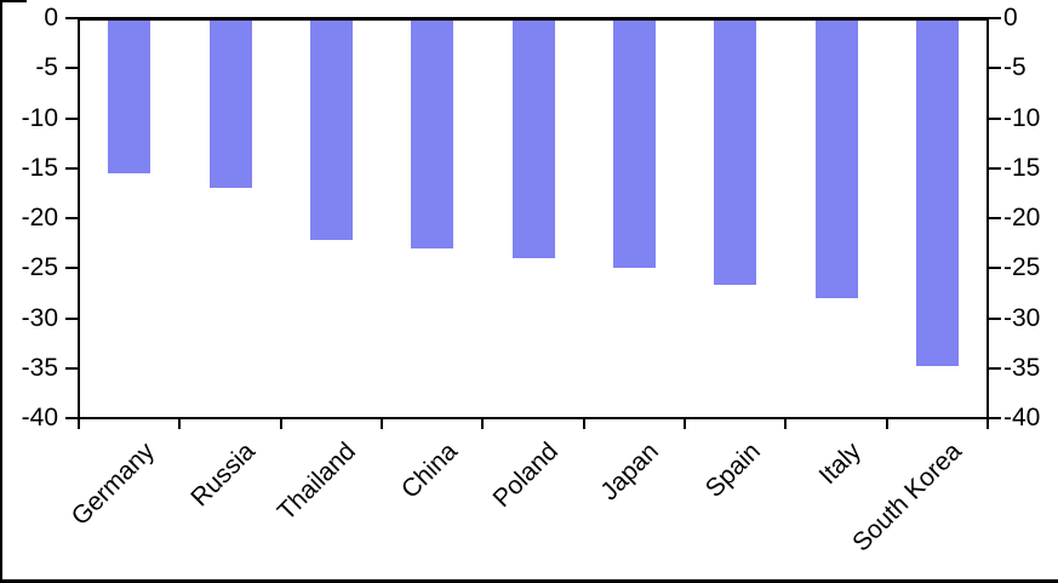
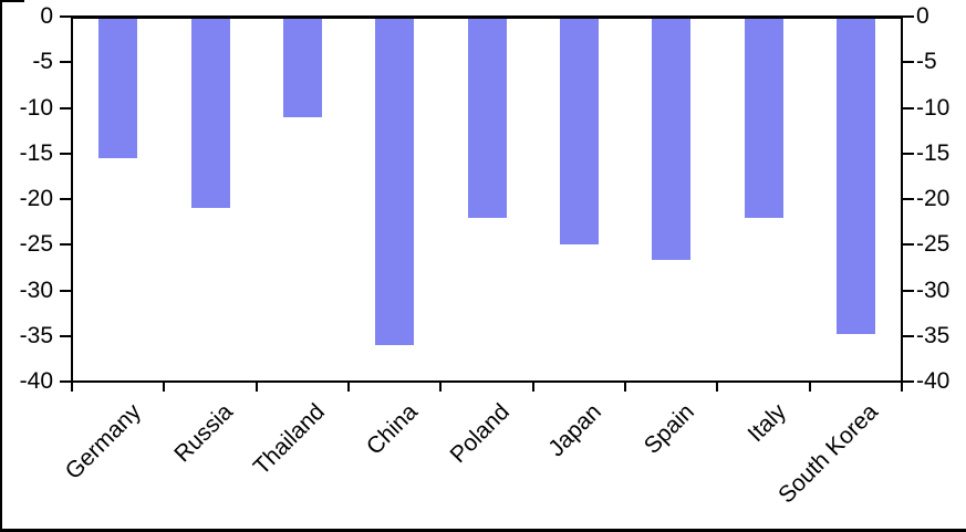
Russia: -17 -> -21
Thailand: -22 -> -11
China: -23 -> -36
Poland: -24 -> -22
Italy: -28 -> -22
